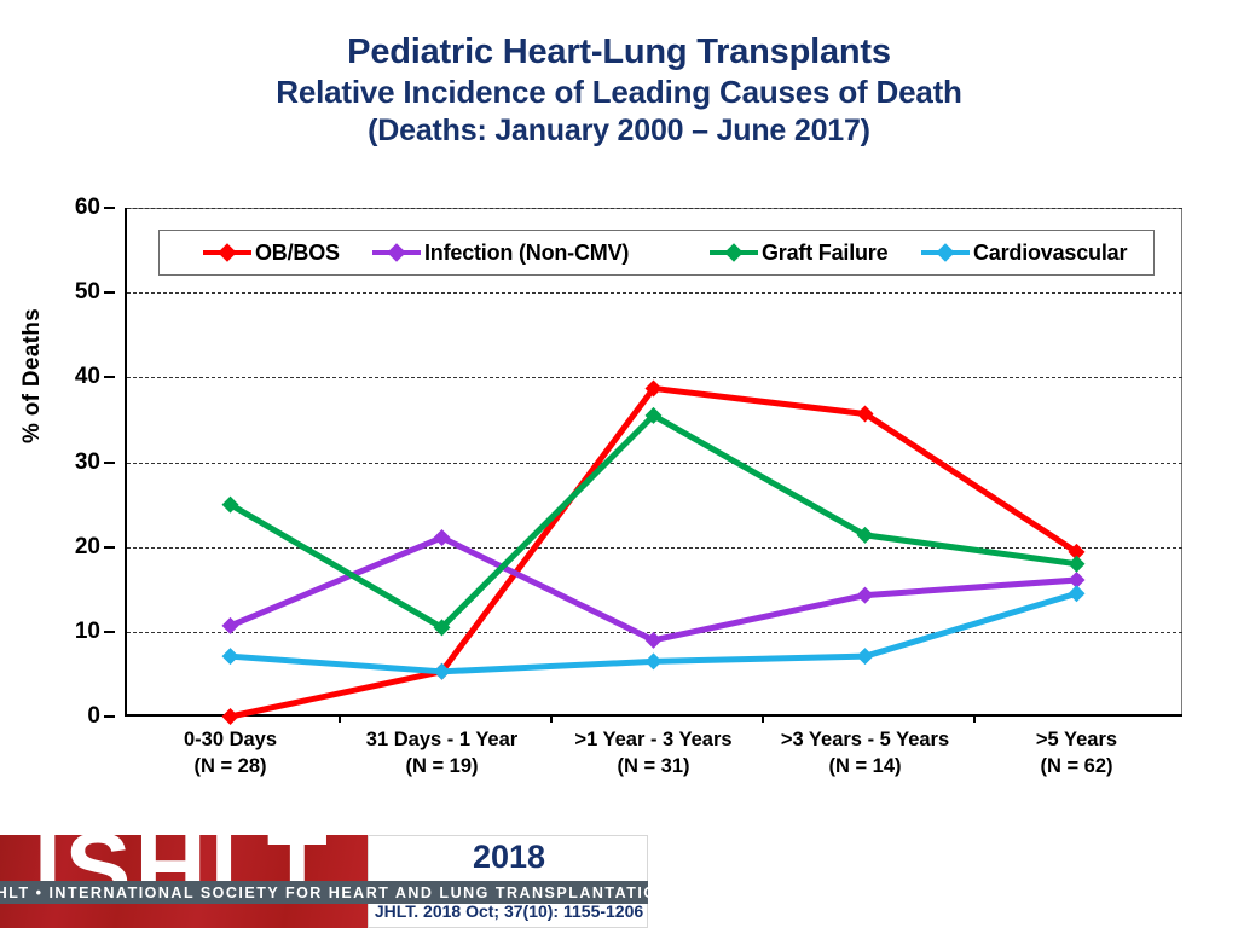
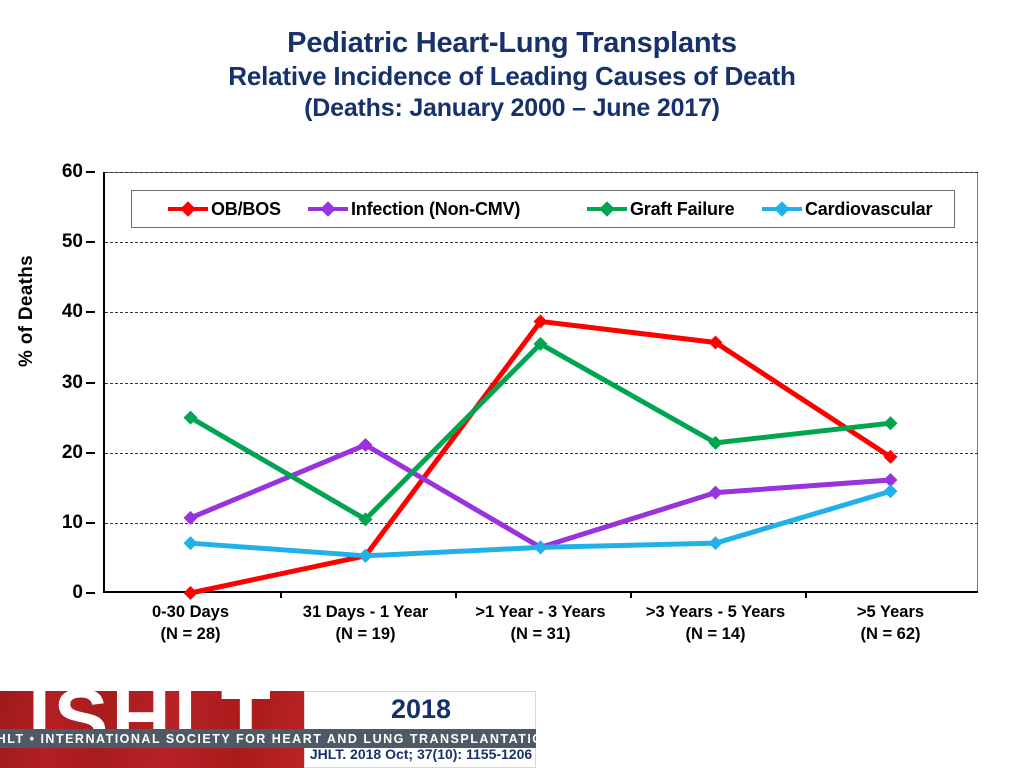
Infection (Non-CMV)/>1 Year - 3 Years (N = 31): 9 -> 6
Graft Failure/>5 Years (N = 62): 18 -> 24
